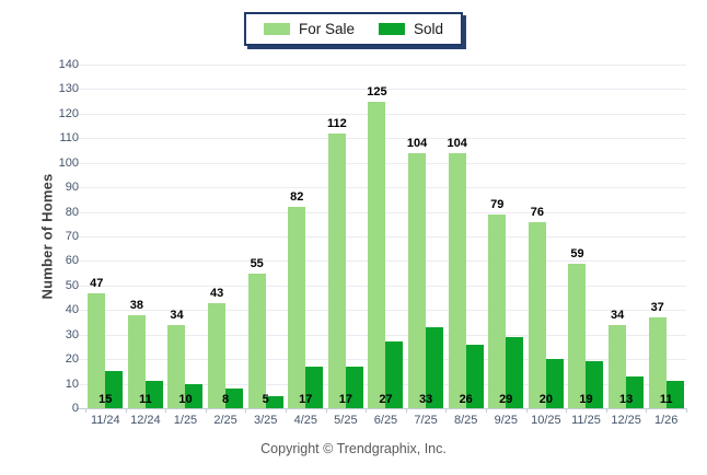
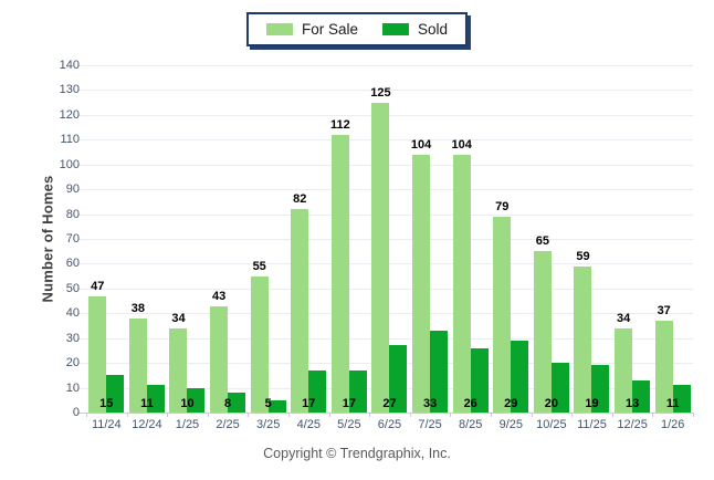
For Sale/10/25: 76 -> 65
